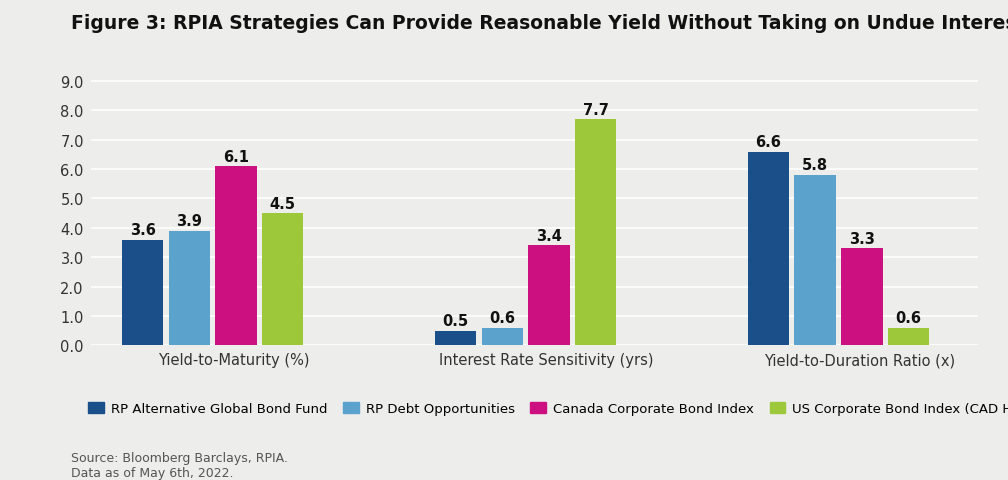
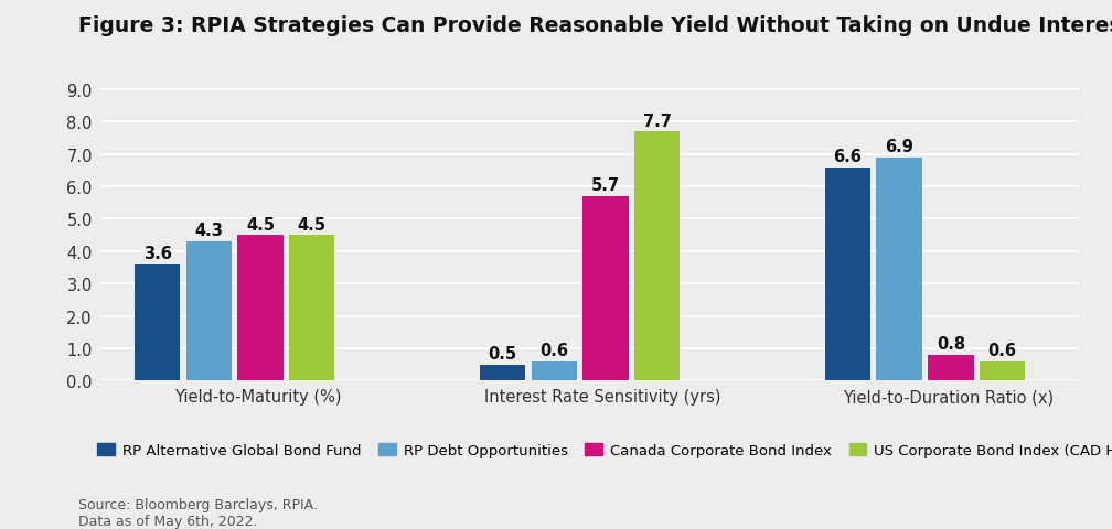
RP Debt Opportunities/Yield-to-Maturity (%): 3.9 -> 4.3
Canada Corporate Bond Index/Yield-to-Maturity (%): 6.1 -> 4.5
Canada Corporate Bond Index/Interest Rate Sensitivity (yrs): 3.4 -> 5.7
RP Debt Opportunities/Yield-to-Duration Ratio (x): 5.8 -> 6.9
Canada Corporate Bond Index/Yield-to-Duration Ratio (x): 3.3 -> 0.8
